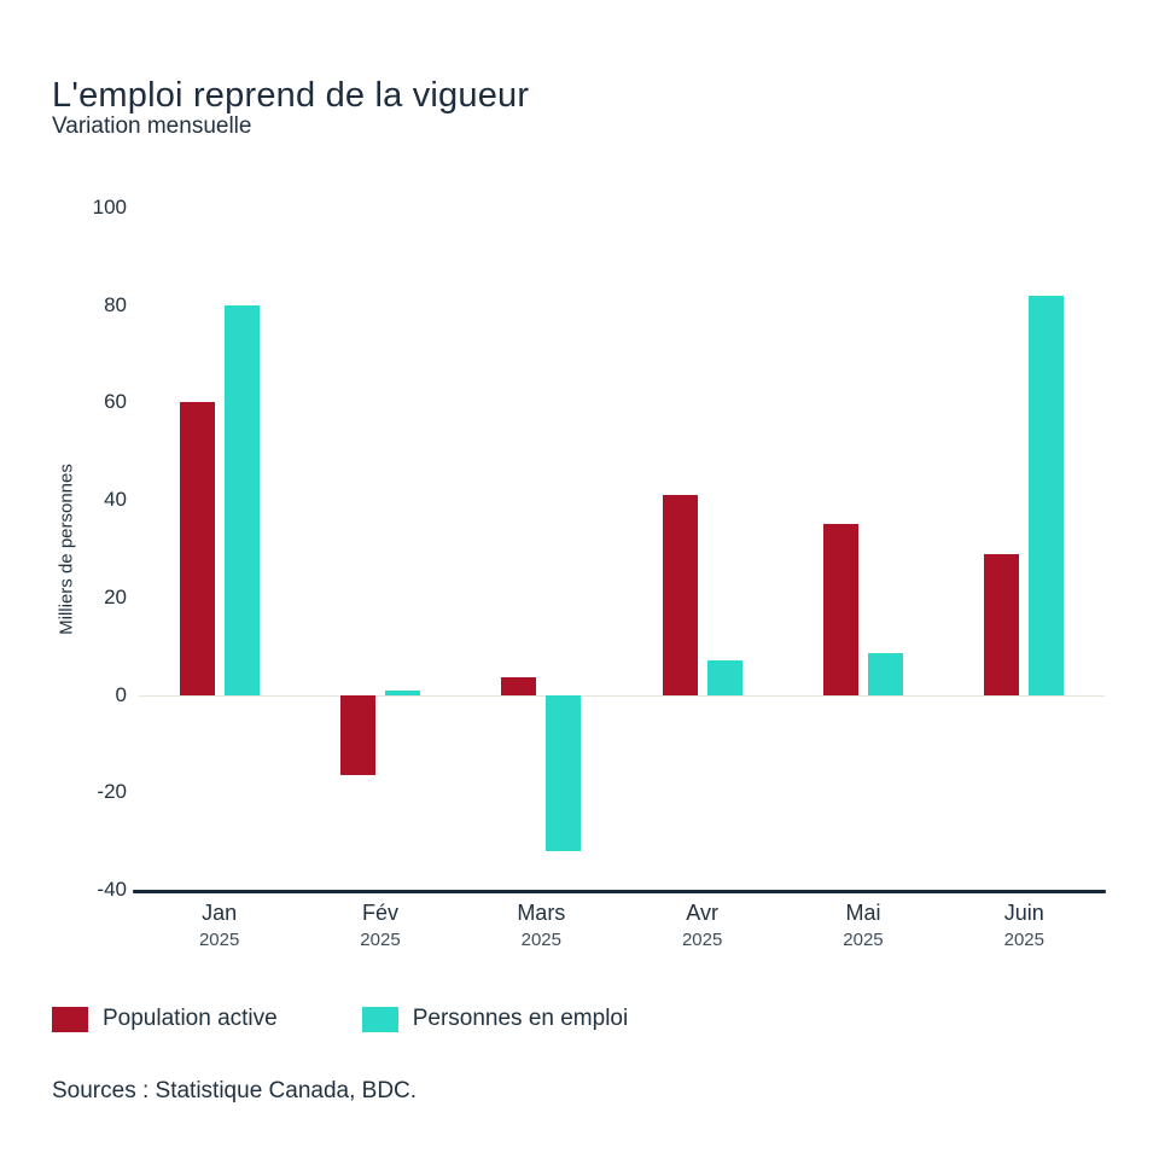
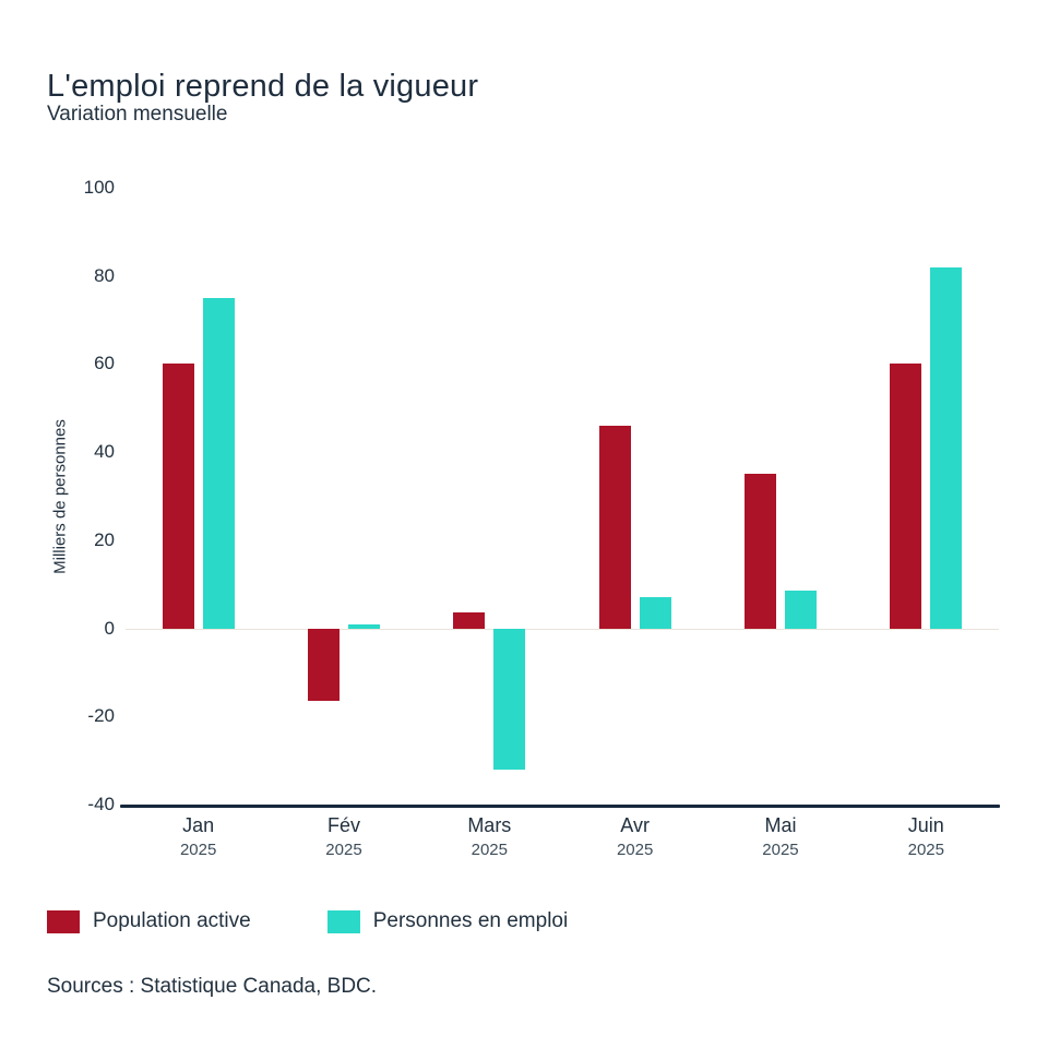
Personnes en emploi/Jan: 80 -> 75
Population active/Avr: 41 -> 46
Population active/Juin: 29 -> 60
